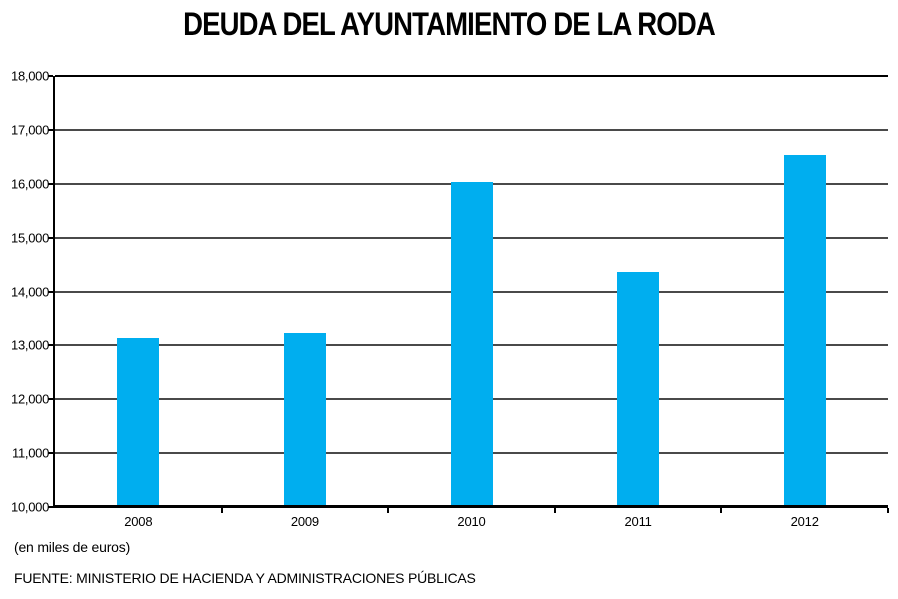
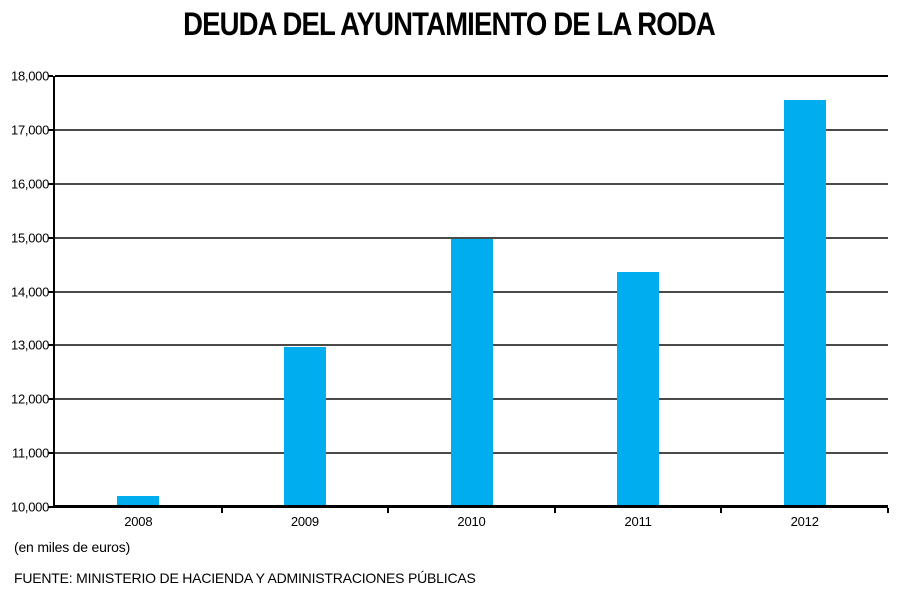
2008: 13100 -> 10200
2009: 13200 -> 12900
2010: 16000 -> 14900
2012: 16500 -> 17500
